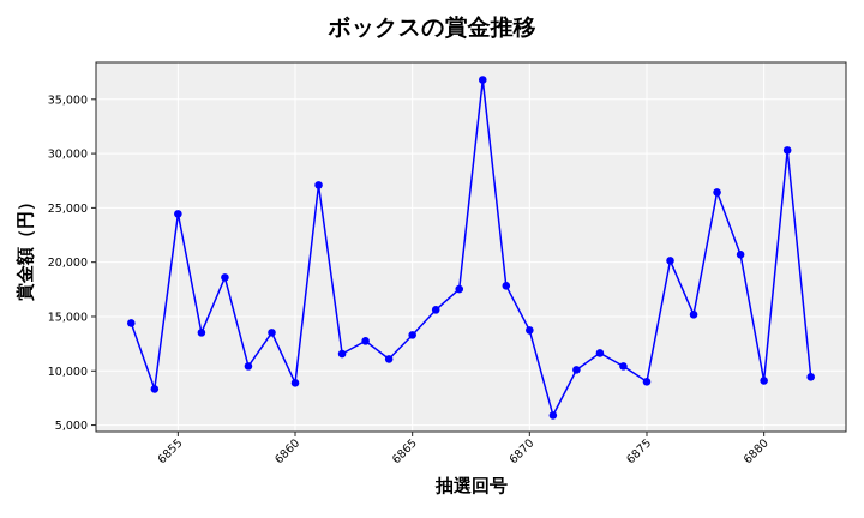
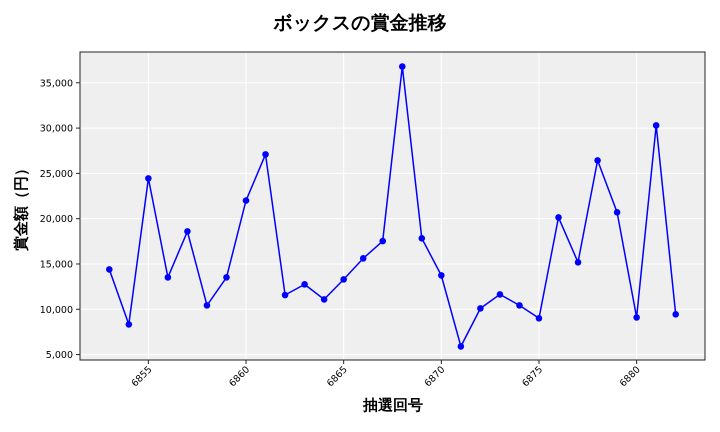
6860: 9000 -> 22000
